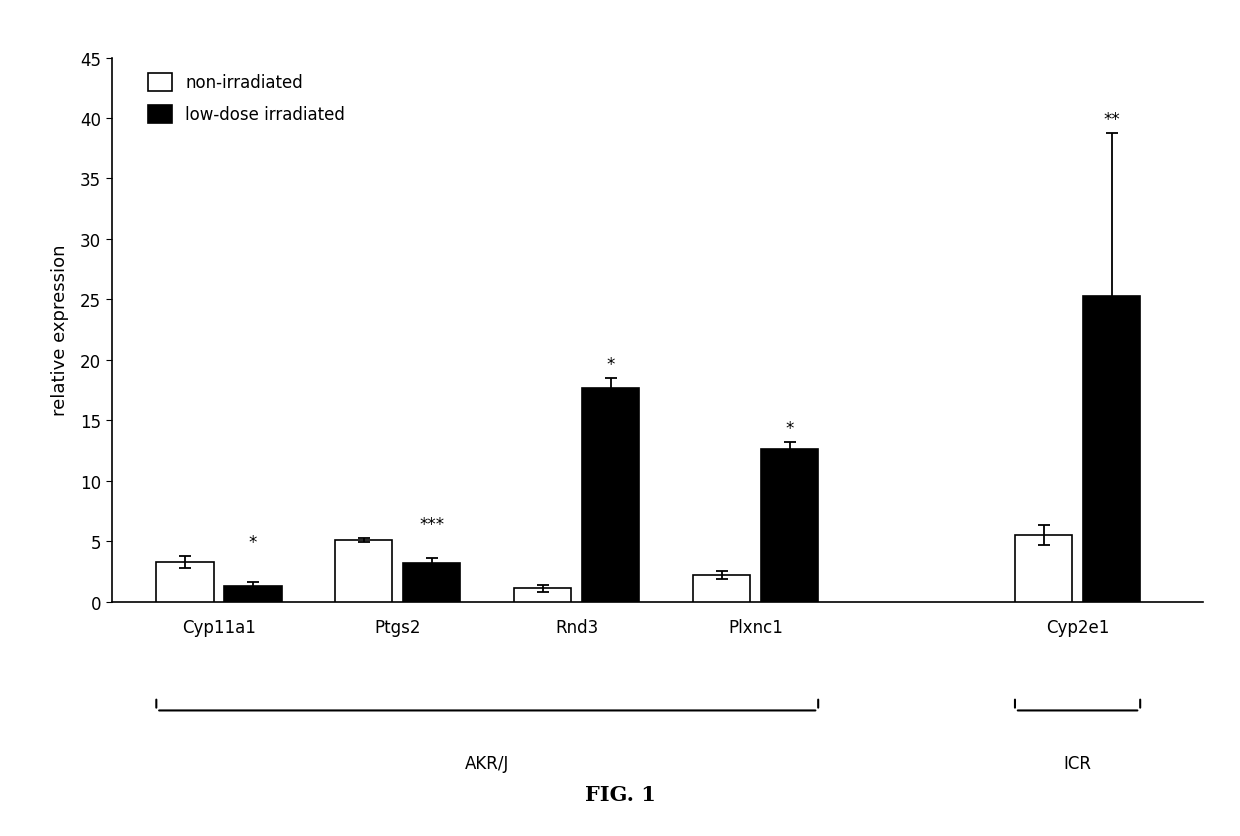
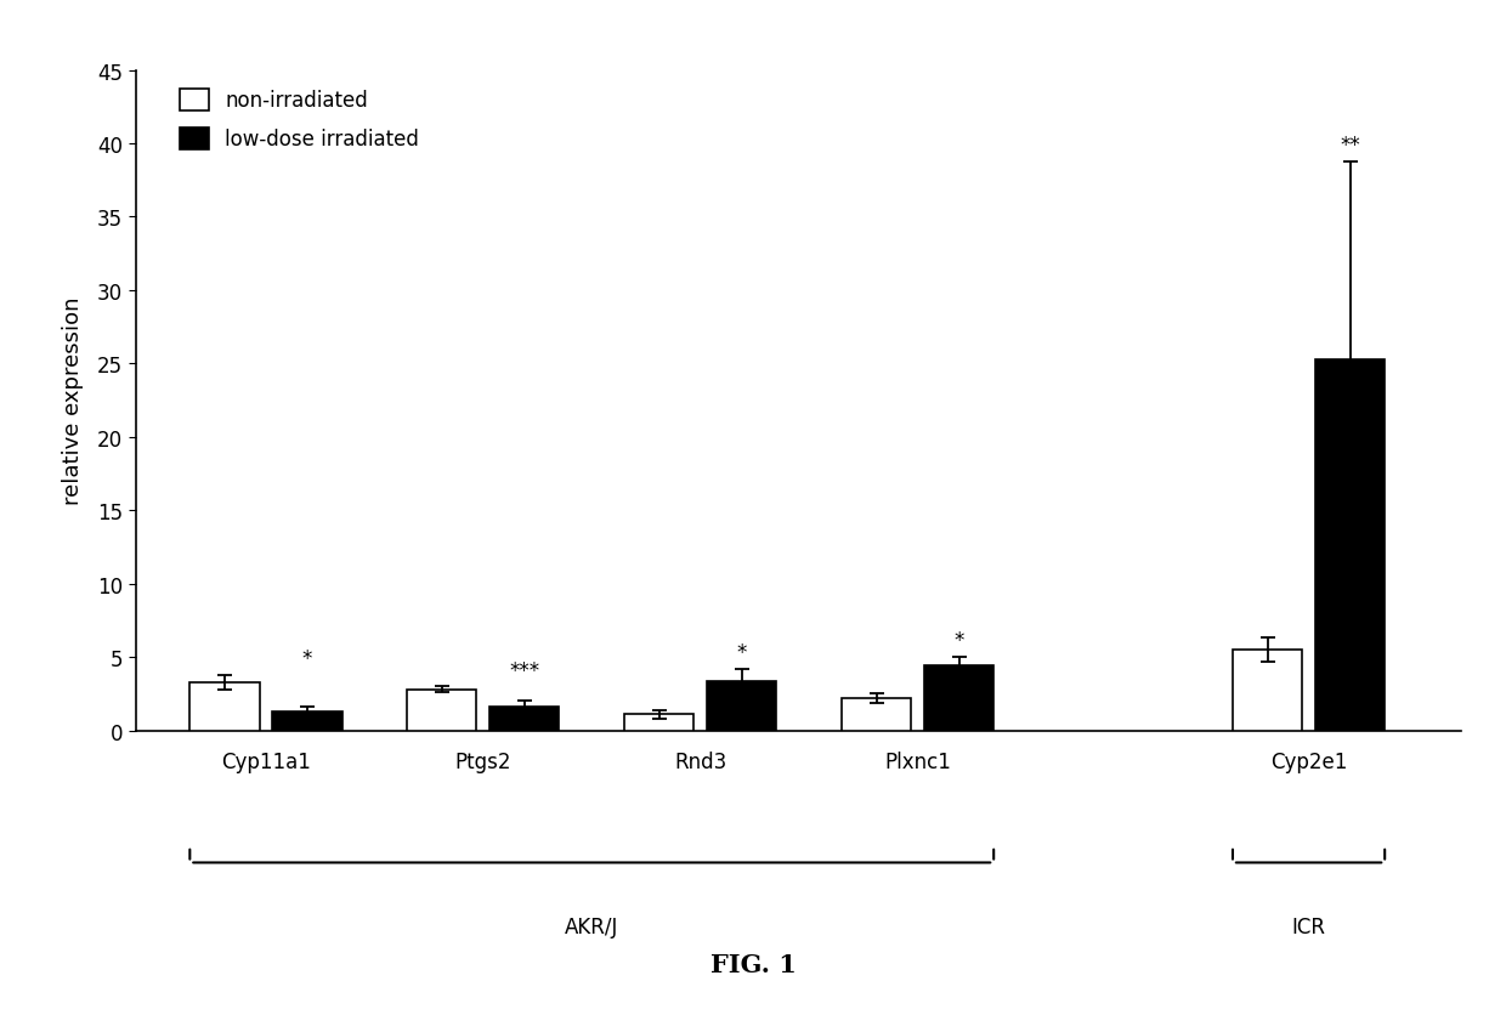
non-irradiated/Ptgs2: 5.1 -> 2.8
low-dose irradiated/Ptgs2: 3.2 -> 1.6
low-dose irradiated/Rnd3: 17.7 -> 3.4
low-dose irradiated/Plxnc1: 12.6 -> 4.4
